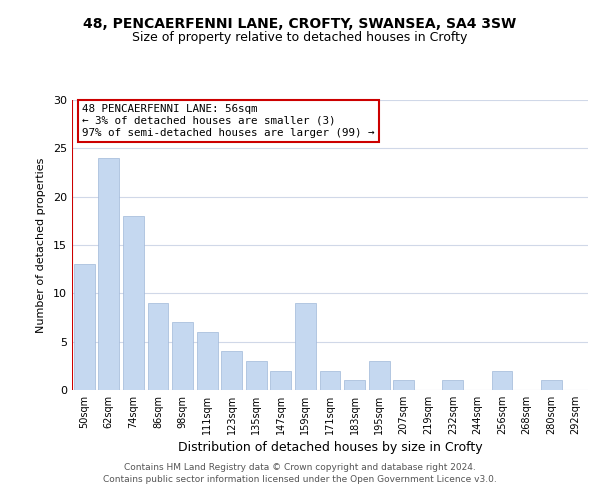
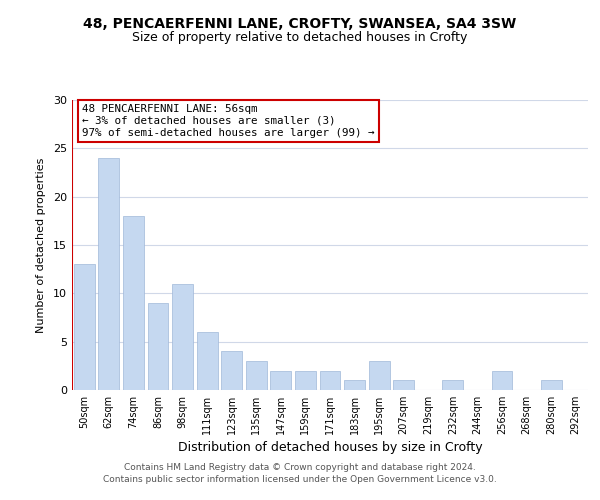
98sqm: 7 -> 11
159sqm: 9 -> 2
